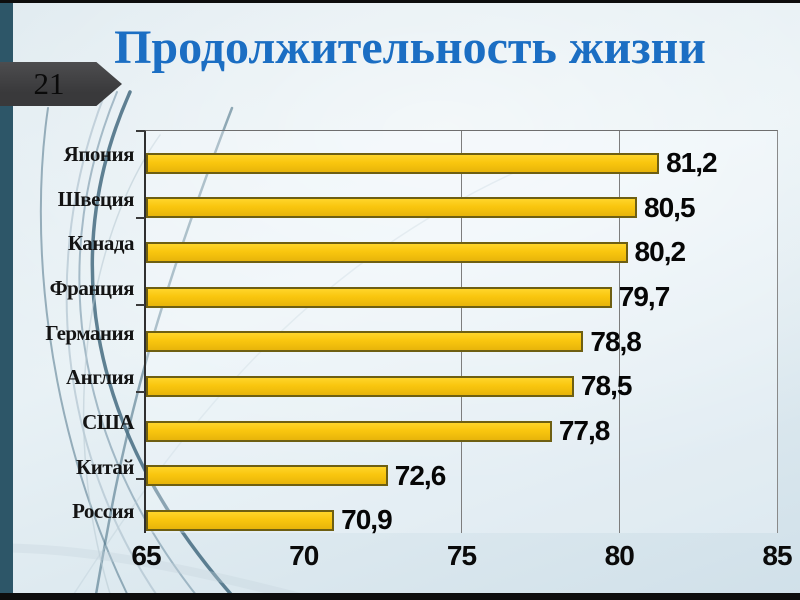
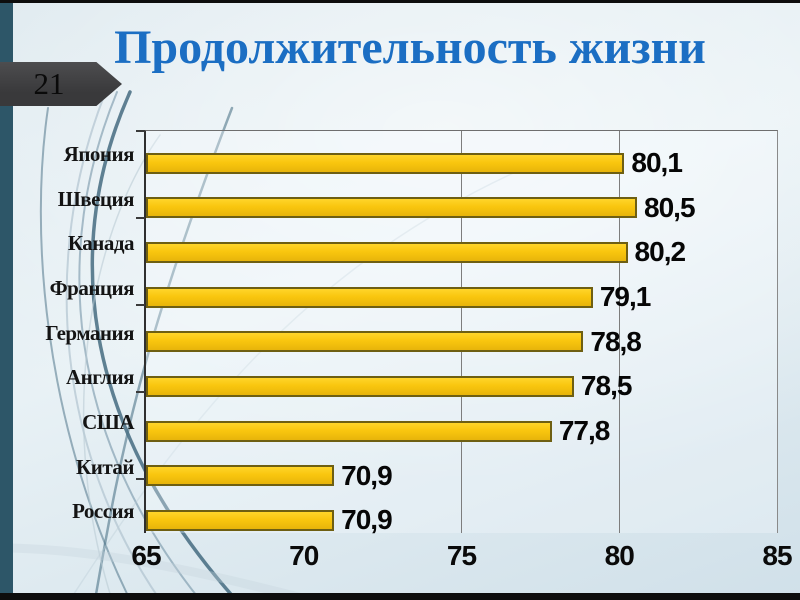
Япония: 81,2 -> 80,1
Франция: 79,7 -> 79,1
Китай: 72,6 -> 70,9
